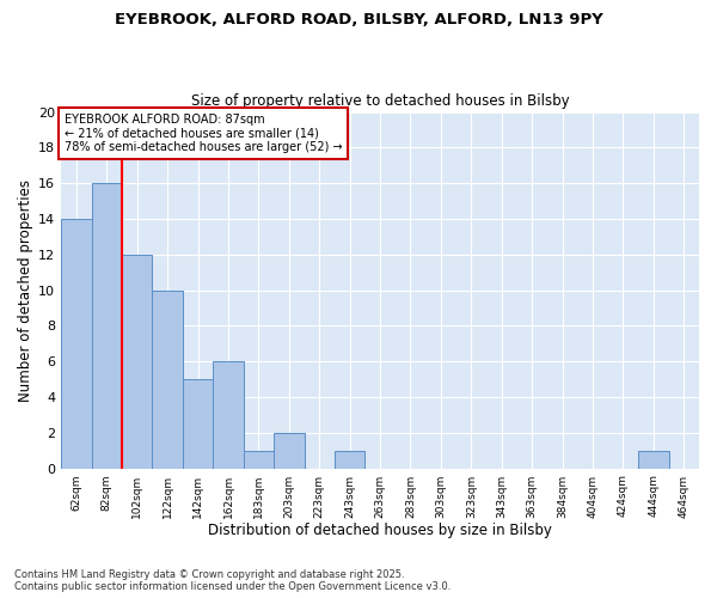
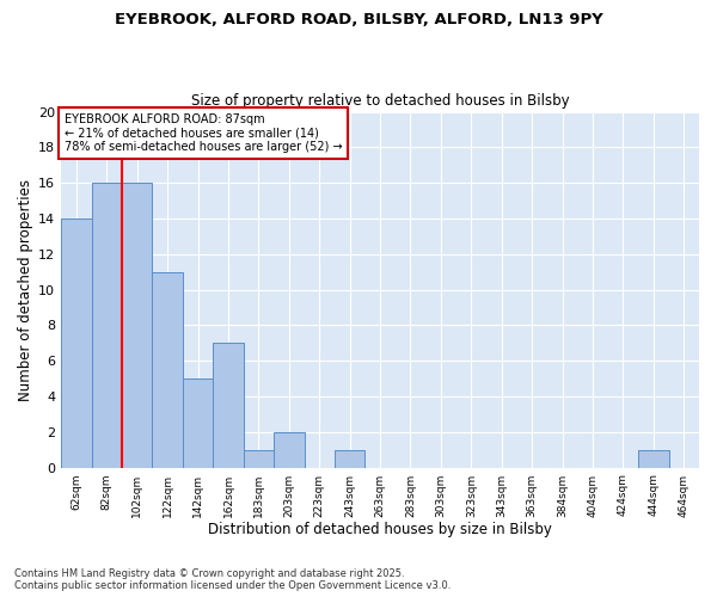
102sqm: 12 -> 16
122sqm: 10 -> 11
162sqm: 6 -> 7
